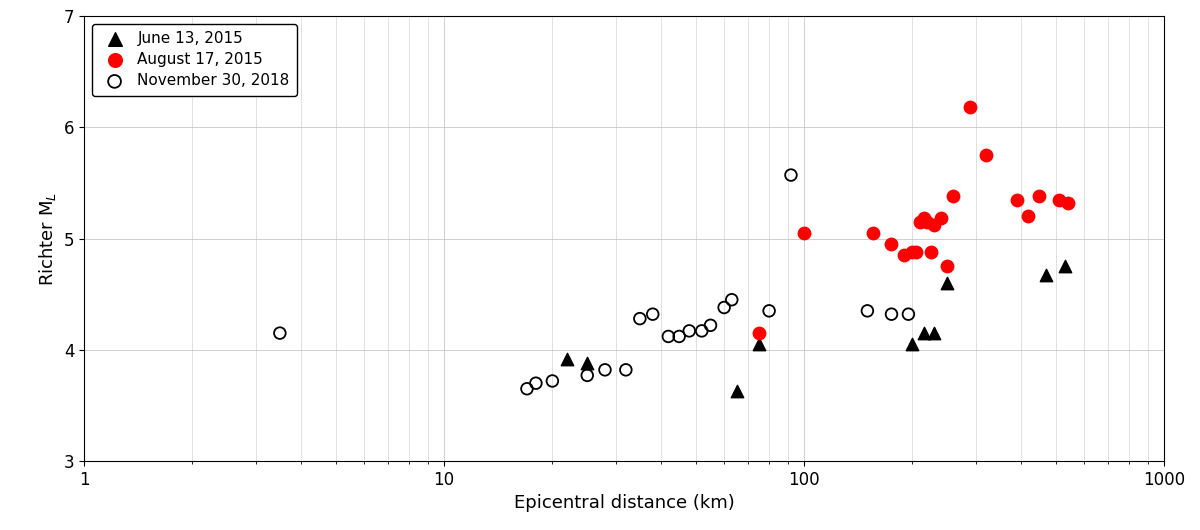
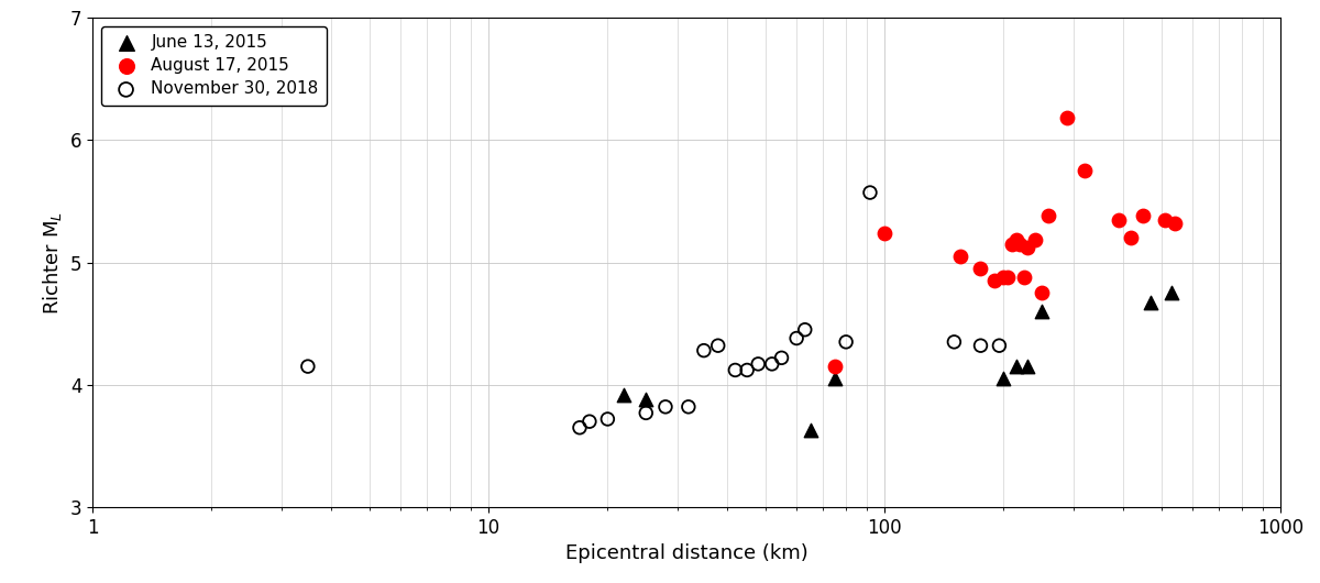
August 17, 2015/100: 5.05 -> 5.24
